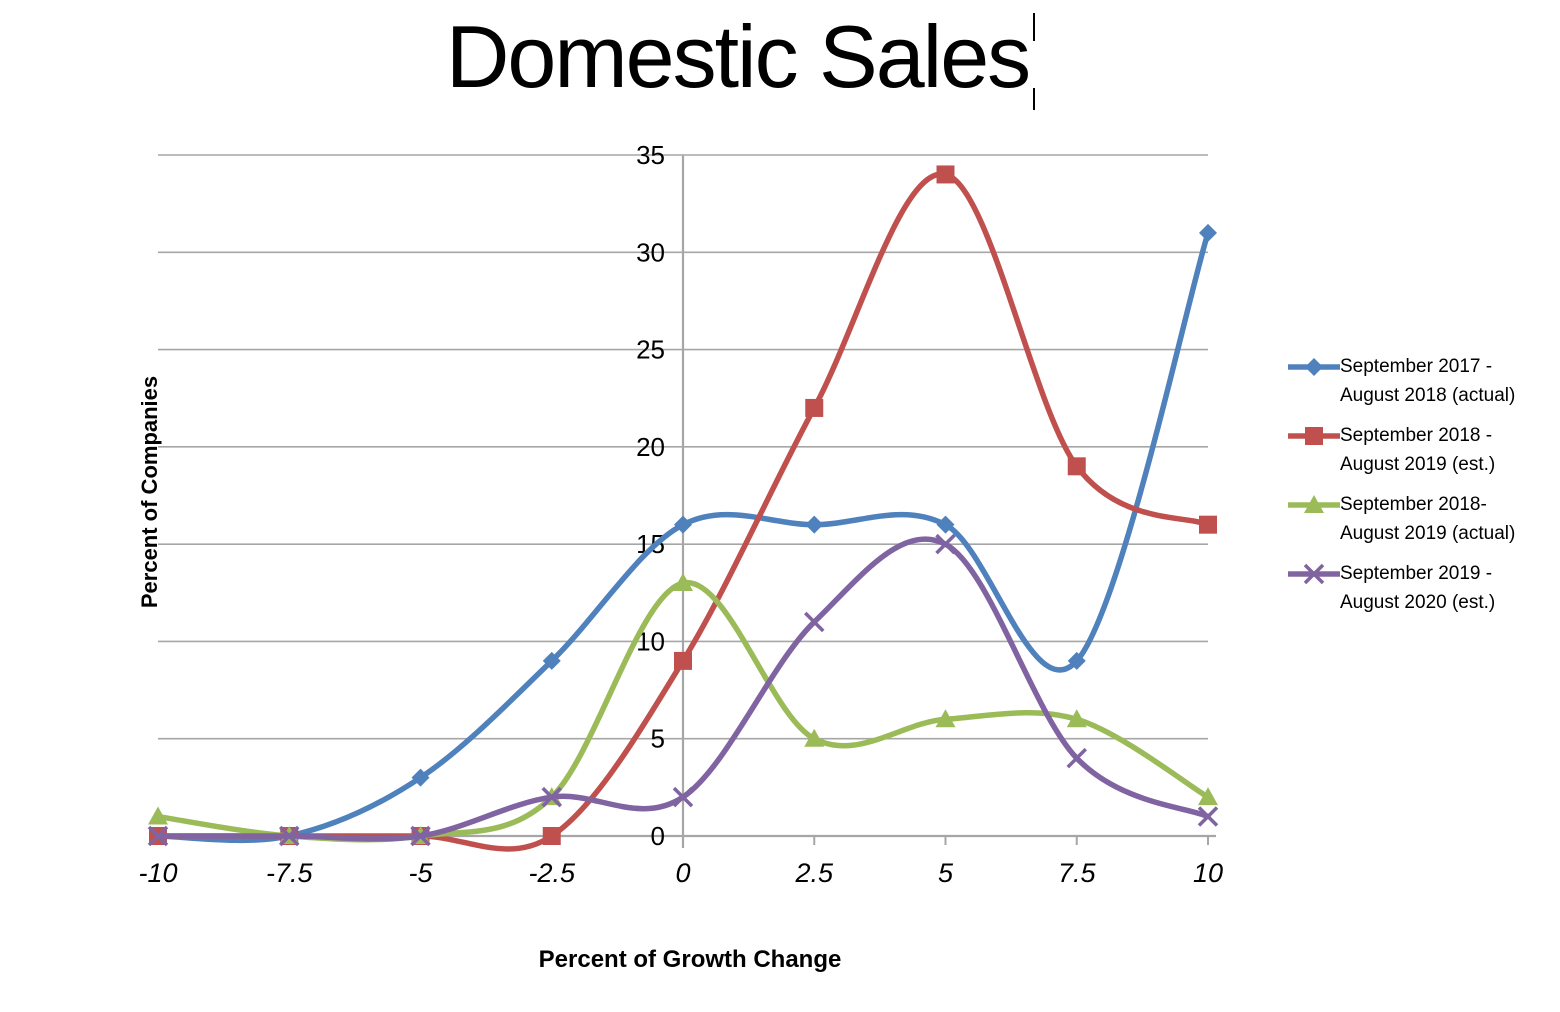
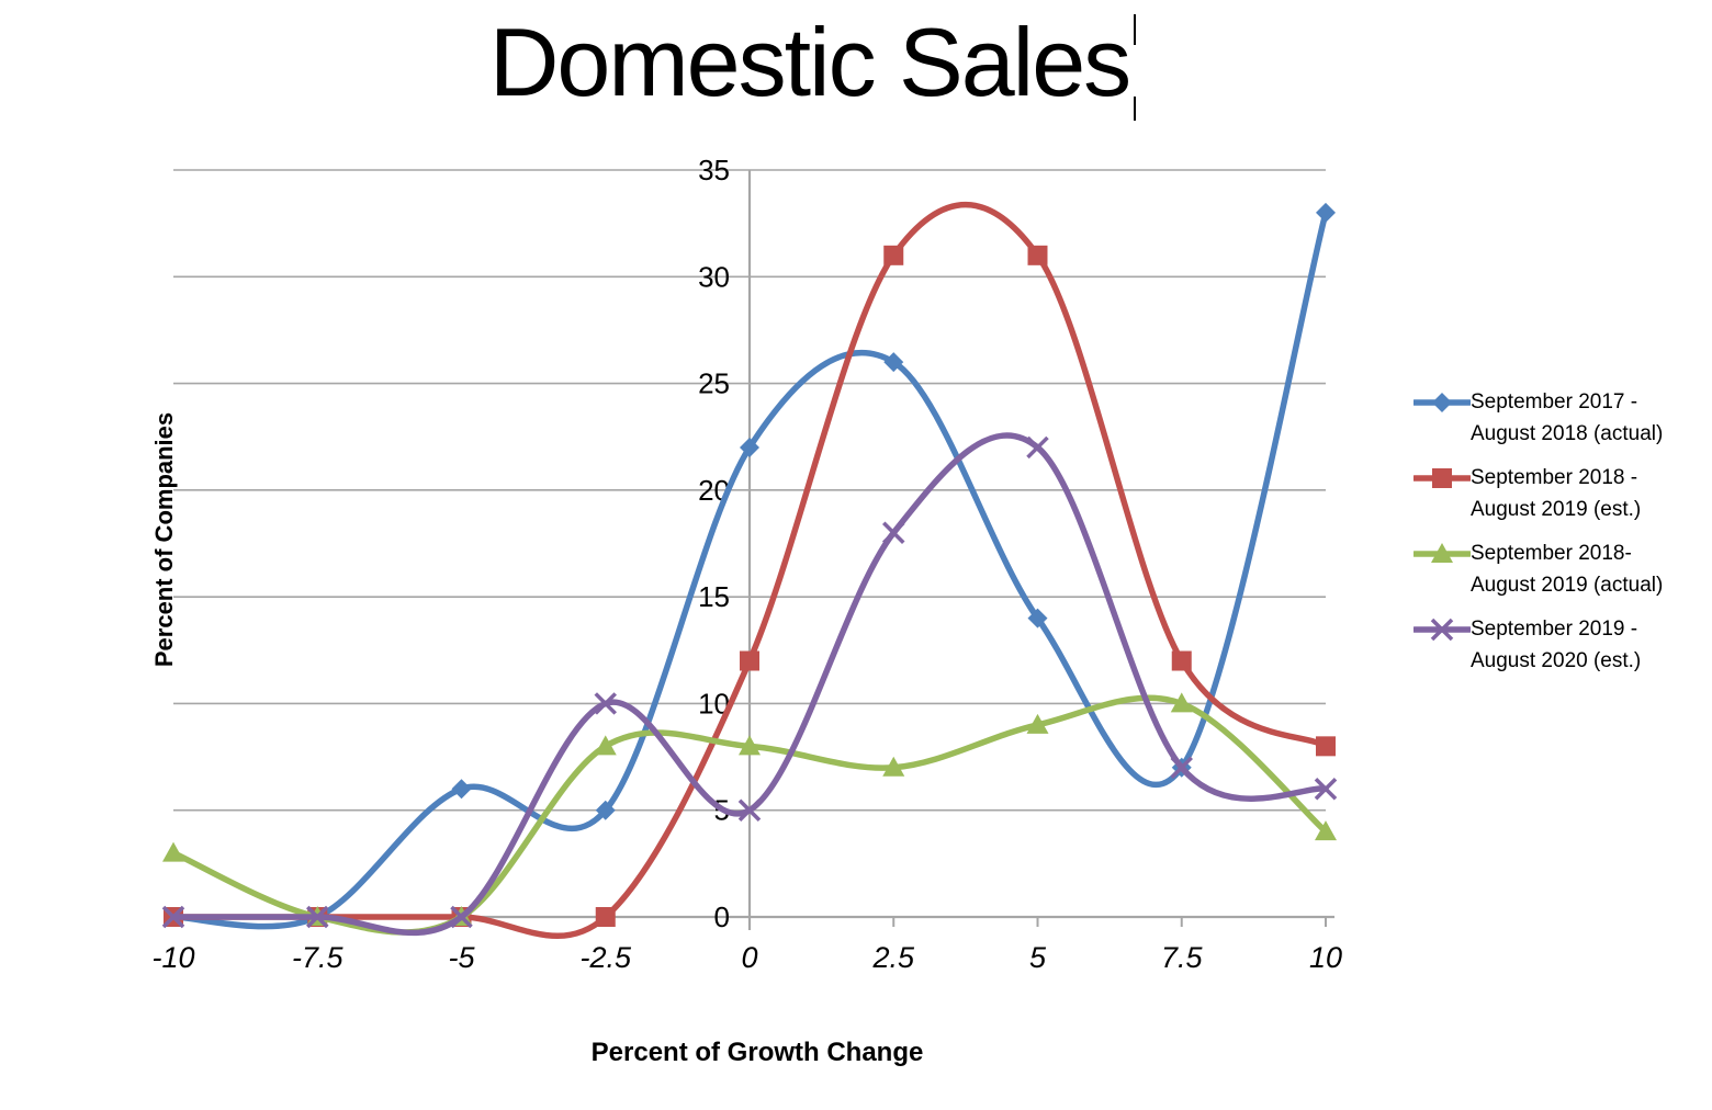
September 2018- August 2019 (actual)/-10: 1 -> 3
September 2017 - August 2018 (actual)/-5: 3 -> 6
September 2017 - August 2018 (actual)/-2.5: 9 -> 5
September 2018- August 2019 (actual)/-2.5: 2 -> 8
September 2019 - August 2020 (est.)/-2.5: 2 -> 10
September 2017 - August 2018 (actual)/0: 16 -> 22
September 2018 - August 2019 (est.)/0: 9 -> 12
September 2018- August 2019 (actual)/0: 13 -> 8
September 2019 - August 2020 (est.)/0: 2 -> 5
September 2017 - August 2018 (actual)/2.5: 16 -> 26
September 2018 - August 2019 (est.)/2.5: 22 -> 31
September 2018- August 2019 (actual)/2.5: 5 -> 7
September 2019 - August 2020 (est.)/2.5: 11 -> 18
September 2017 - August 2018 (actual)/5: 16 -> 14
September 2018 - August 2019 (est.)/5: 34 -> 31
September 2018- August 2019 (actual)/5: 6 -> 9
September 2019 - August 2020 (est.)/5: 15 -> 22
September 2017 - August 2018 (actual)/7.5: 9 -> 7
September 2018 - August 2019 (est.)/7.5: 19 -> 12
September 2018- August 2019 (actual)/7.5: 6 -> 10
September 2019 - August 2020 (est.)/7.5: 4 -> 7
September 2017 - August 2018 (actual)/10: 31 -> 33
September 2018 - August 2019 (est.)/10: 16 -> 8
September 2018- August 2019 (actual)/10: 2 -> 4
September 2019 - August 2020 (est.)/10: 1 -> 6
